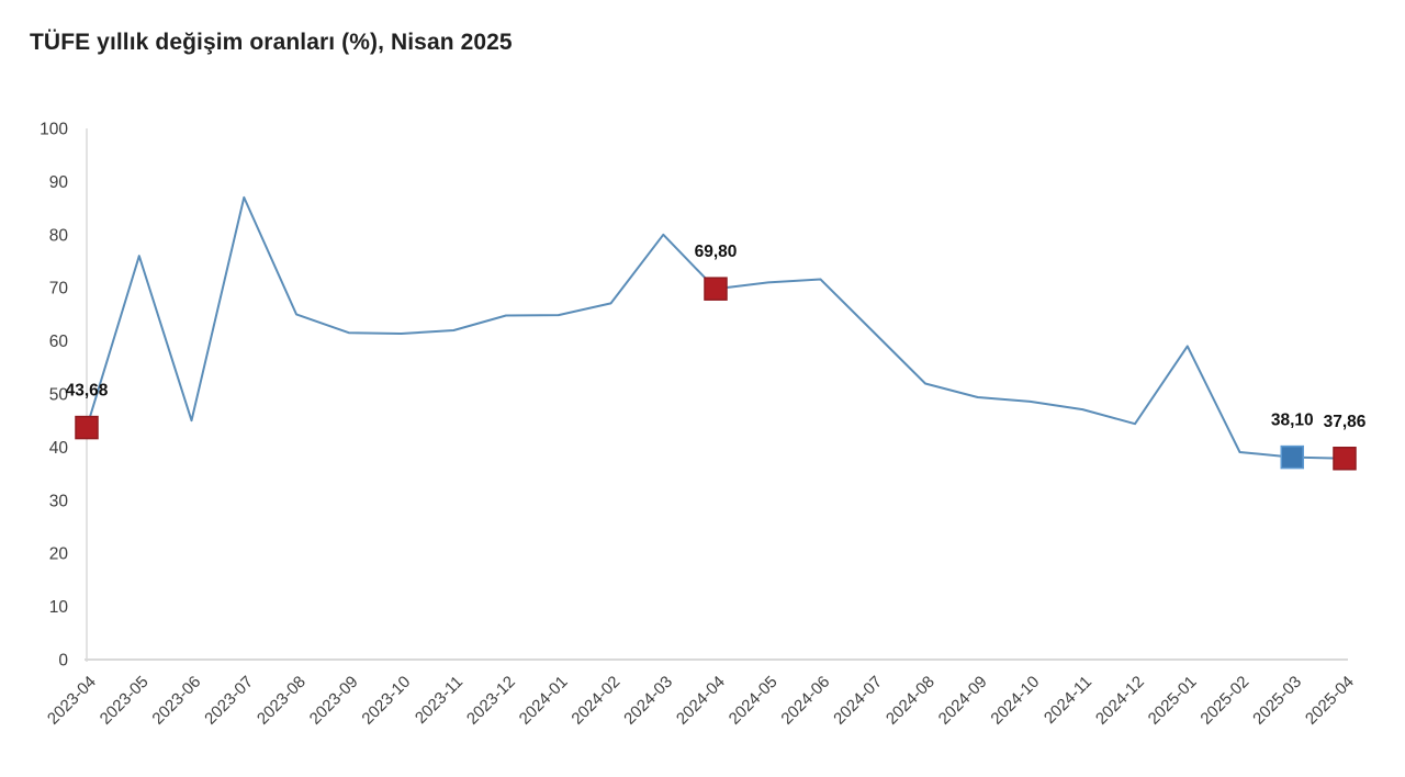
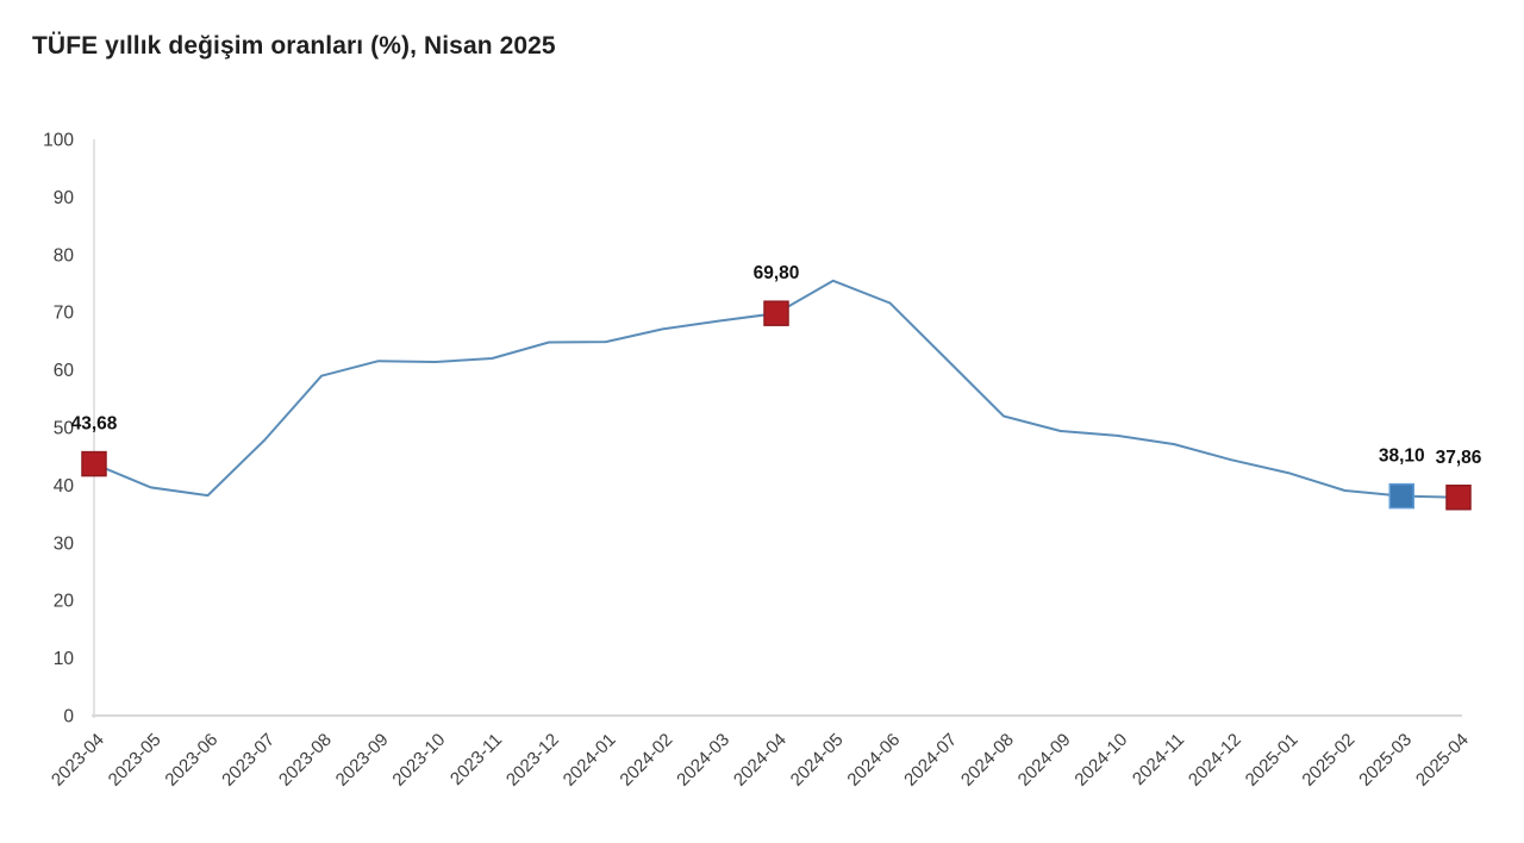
2023-05: 76 -> 40
2023-06: 45 -> 38
2023-07: 87 -> 48
2023-08: 65 -> 59
2024-03: 80 -> 68
2024-05: 71 -> 75
2025-01: 59 -> 42
